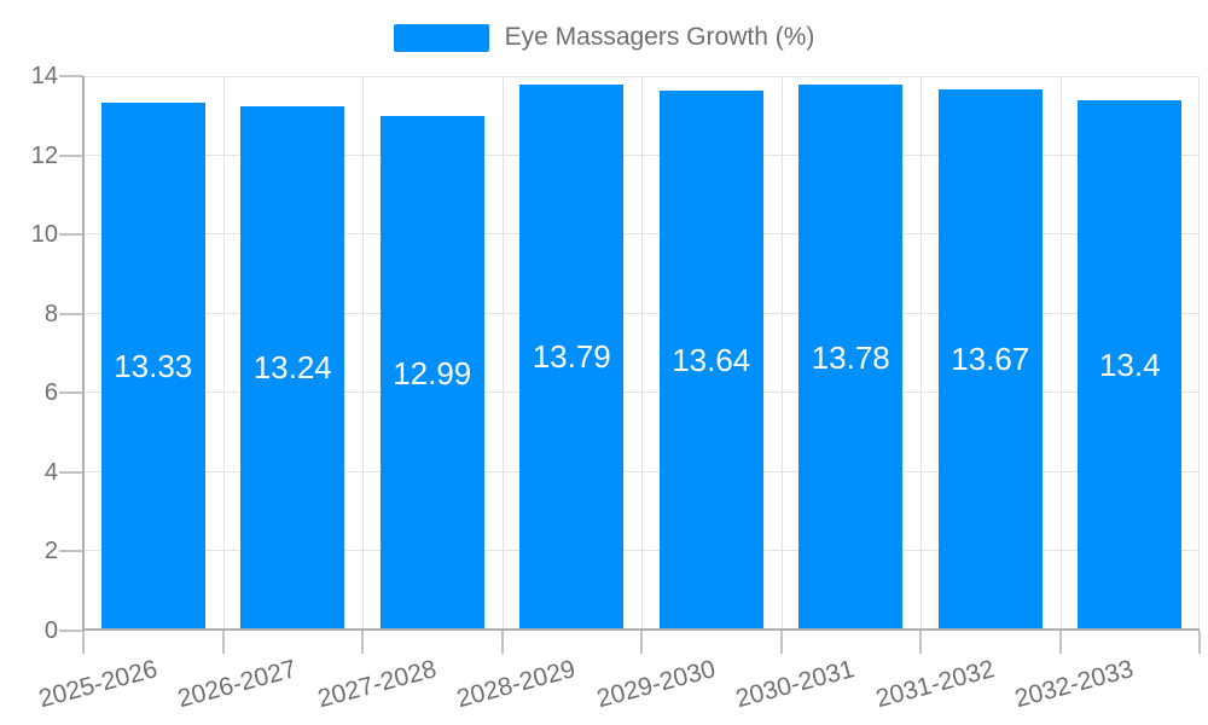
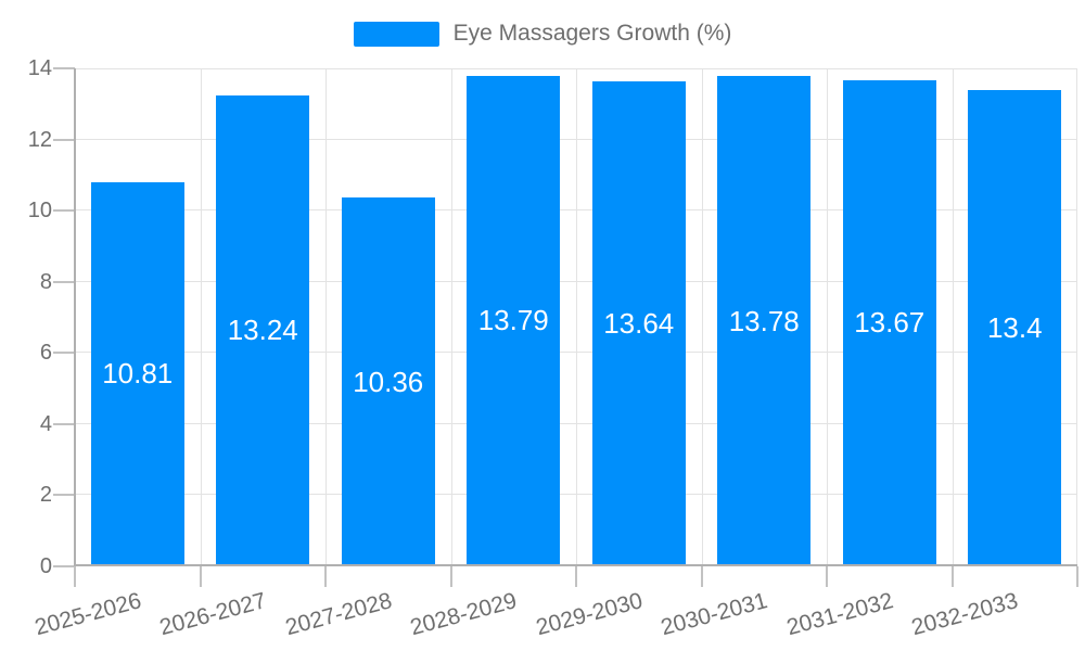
2025-2026: 13.33 -> 10.81
2027-2028: 12.99 -> 10.36
